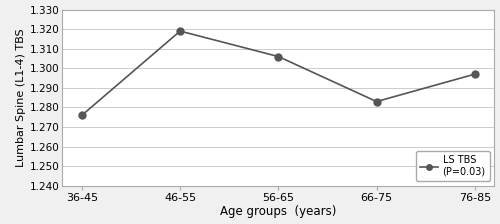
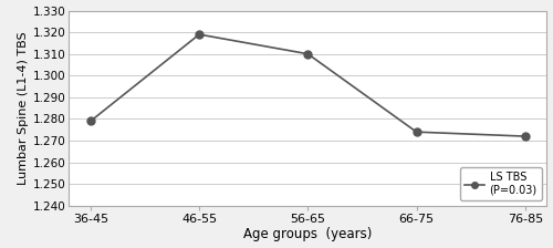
36-45: 1.276 -> 1.279
56-65: 1.306 -> 1.310
66-75: 1.283 -> 1.274
76-85: 1.297 -> 1.272
